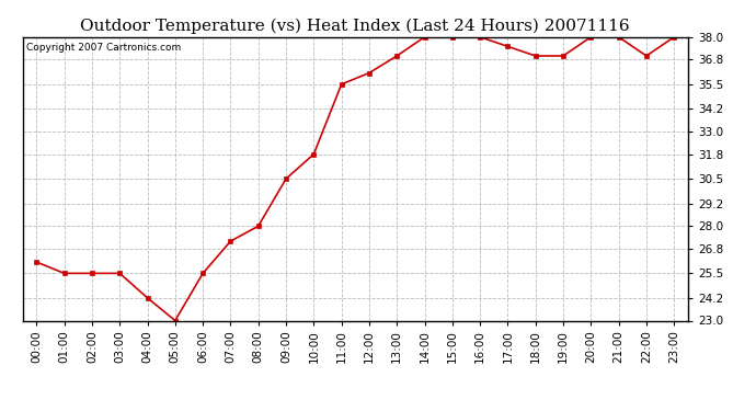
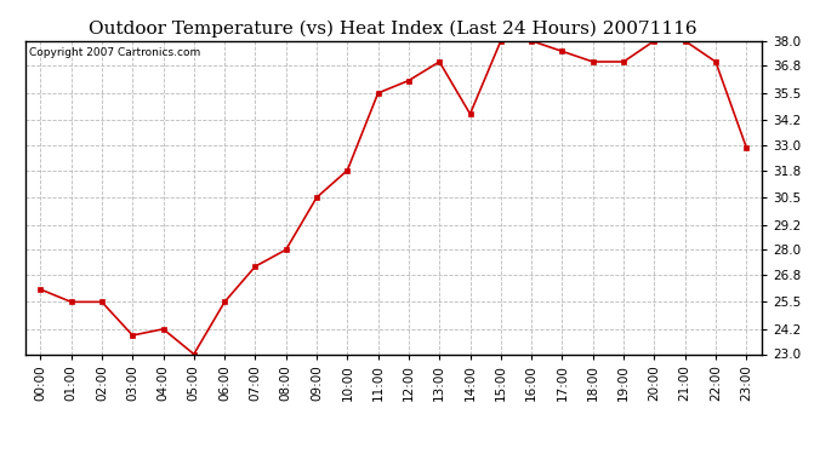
03:00: 25.5 -> 23.9
14:00: 38.0 -> 34.5
23:00: 38.0 -> 32.9
